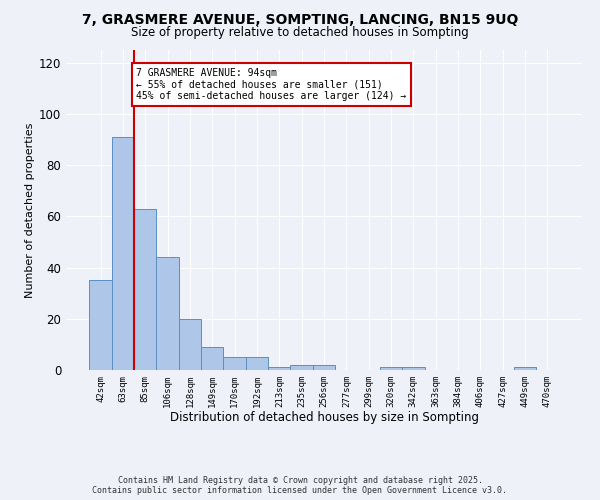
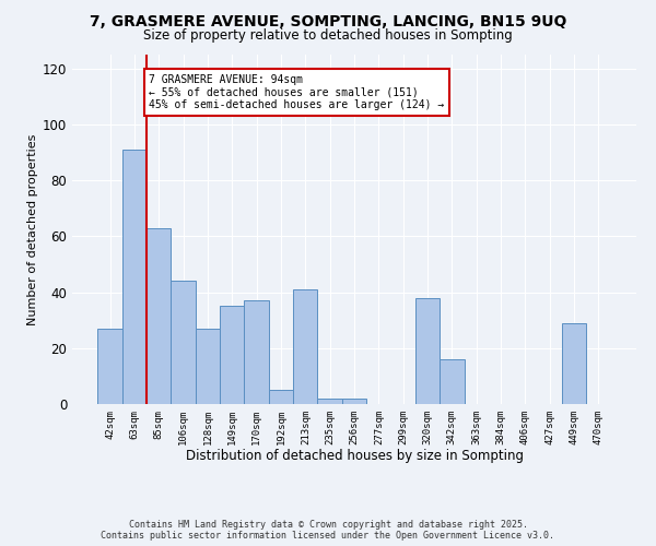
42sqm: 35 -> 27
128sqm: 20 -> 27
149sqm: 9 -> 35
170sqm: 5 -> 37
213sqm: 1 -> 41
320sqm: 1 -> 38
342sqm: 1 -> 16
449sqm: 1 -> 29
